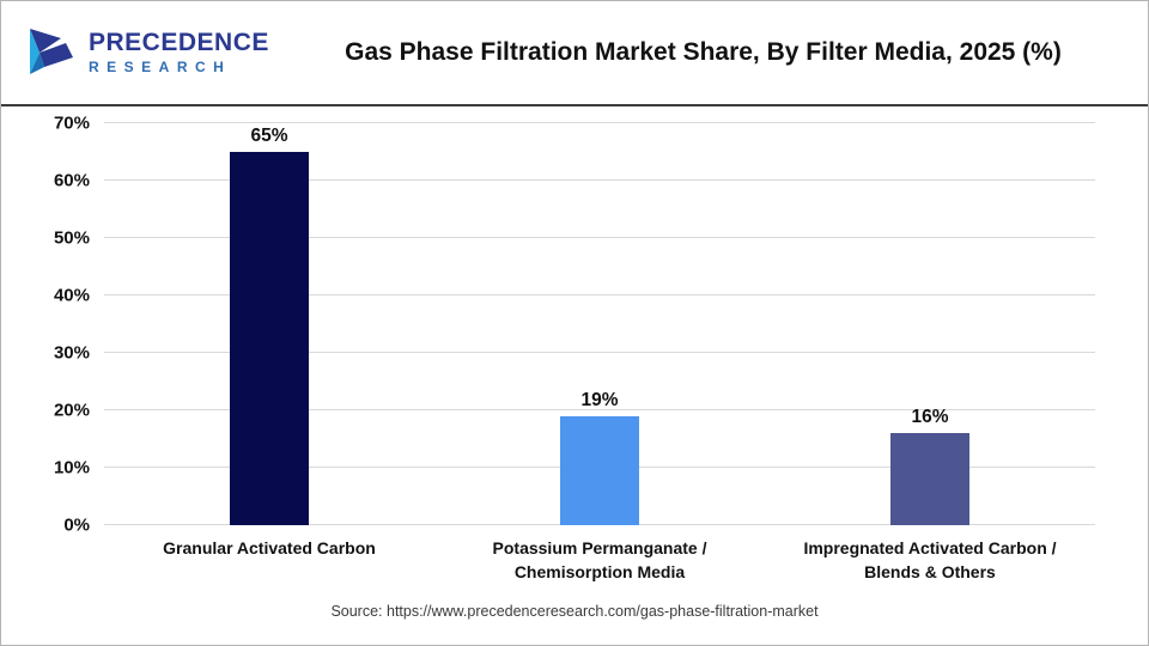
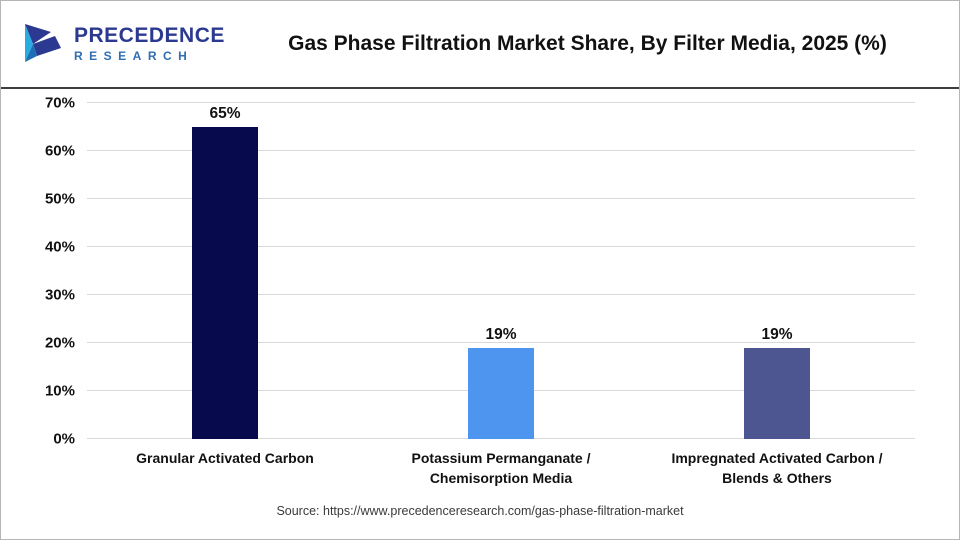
Impregnated Activated Carbon / Blends & Others: 16% -> 19%
